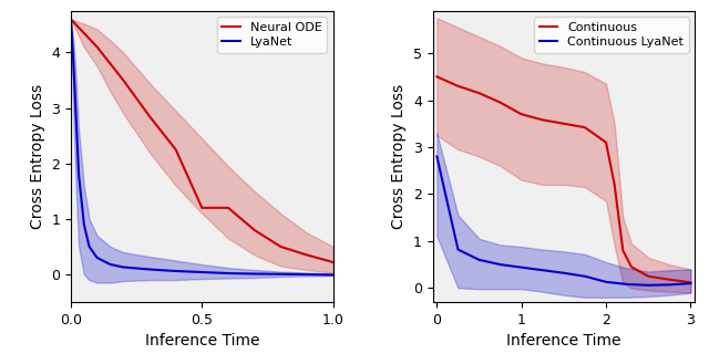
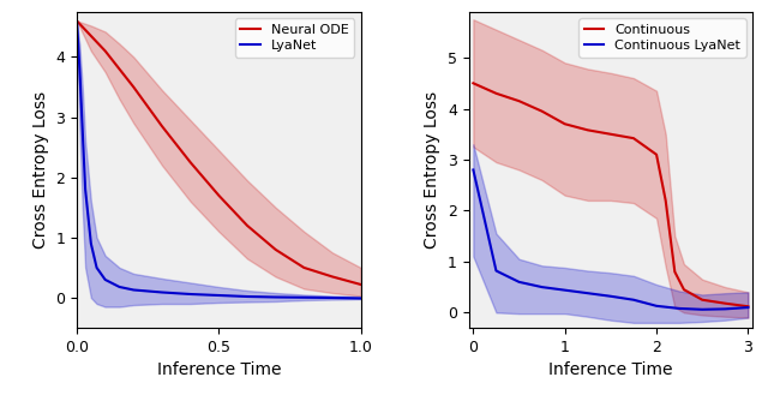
Neural ODE/0.5: 1.20 -> 1.70
